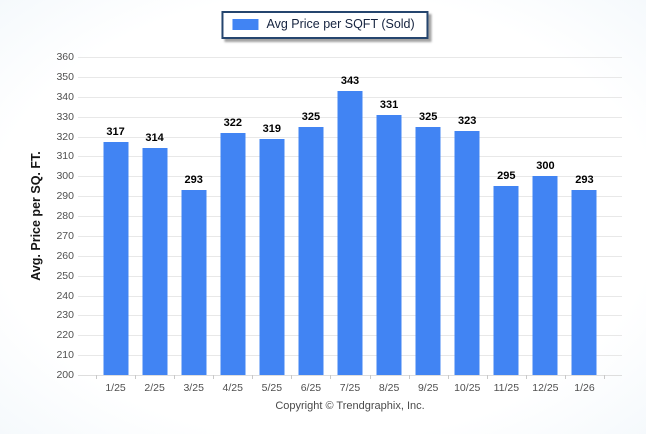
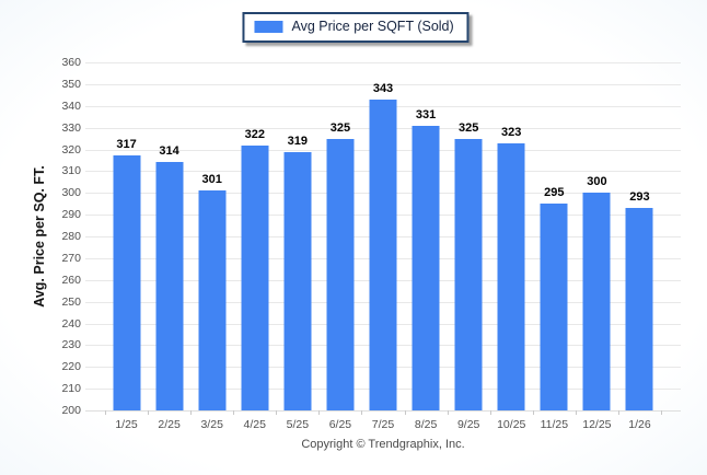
3/25: 293 -> 301
